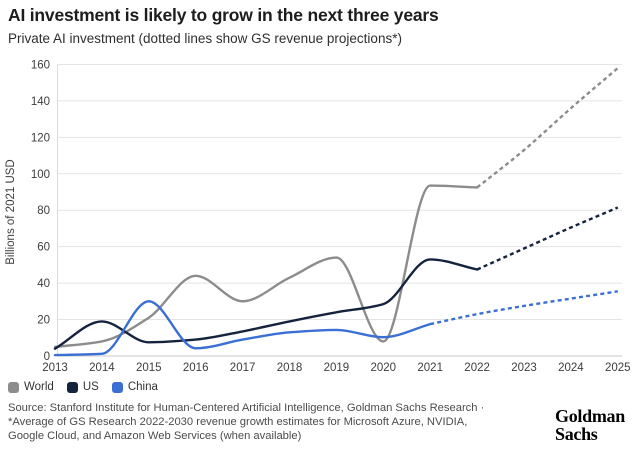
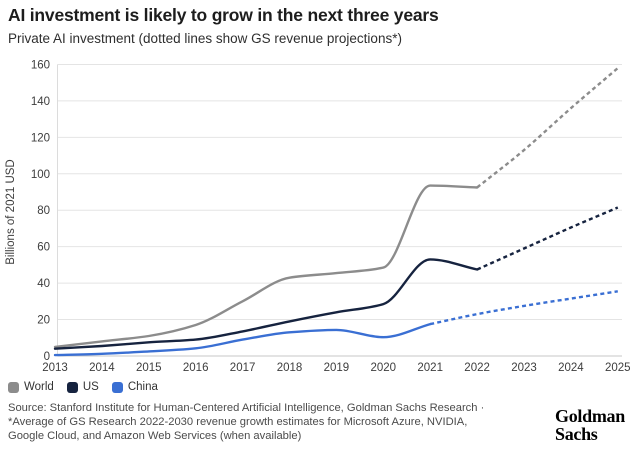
US/2014: 19 -> 6
World/2015: 21 -> 11
China/2015: 30 -> 2
World/2016: 44 -> 17
World/2019: 54 -> 46
World/2020: 8 -> 48
